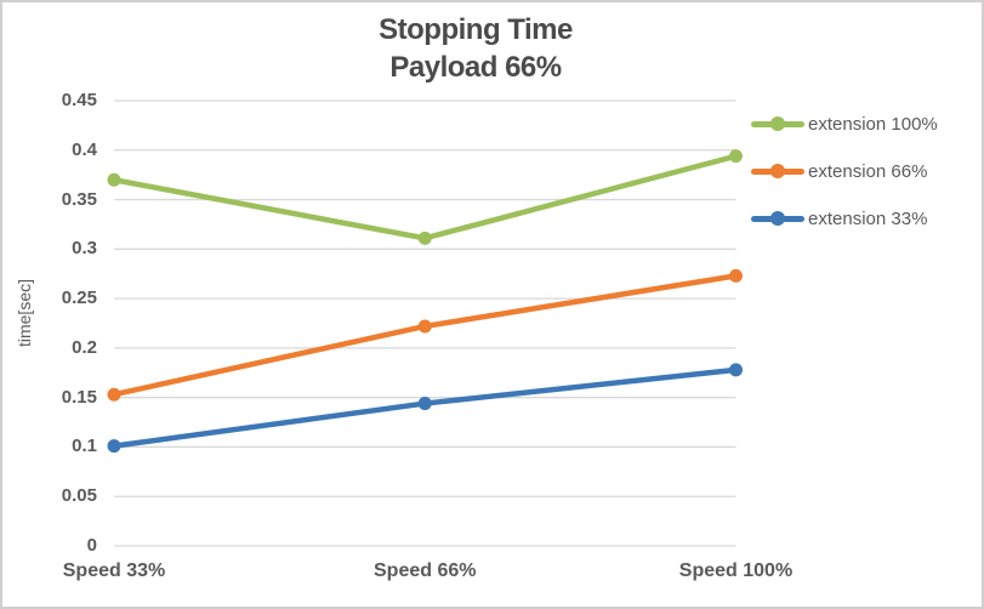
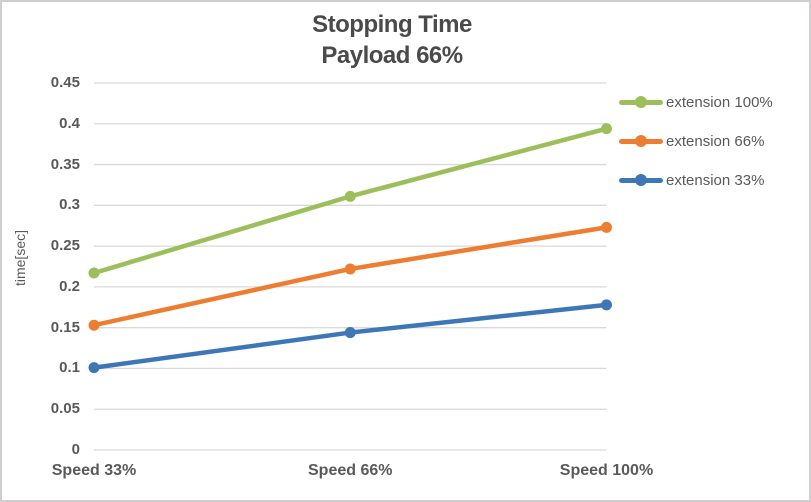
extension 100%/Speed 33%: 0.37 -> 0.22
